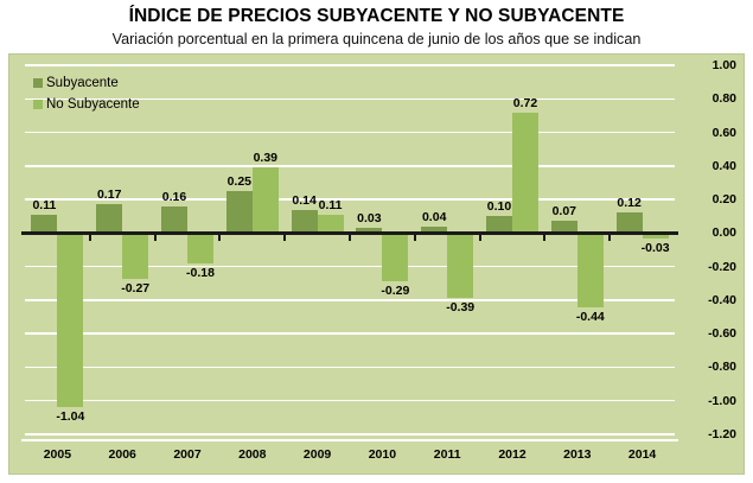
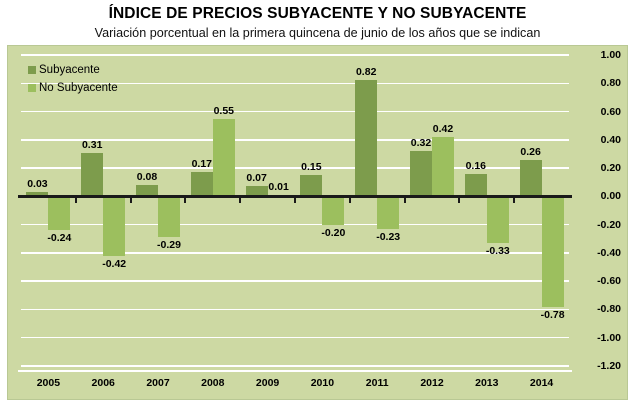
Subyacente/2005: 0.11 -> 0.03
No Subyacente/2005: -1.04 -> -0.24
Subyacente/2006: 0.17 -> 0.31
No Subyacente/2006: -0.27 -> -0.42
Subyacente/2007: 0.16 -> 0.08
No Subyacente/2007: -0.18 -> -0.29
Subyacente/2008: 0.25 -> 0.17
No Subyacente/2008: 0.39 -> 0.55
Subyacente/2009: 0.14 -> 0.07
No Subyacente/2009: 0.11 -> 0.01
Subyacente/2010: 0.03 -> 0.15
No Subyacente/2010: -0.29 -> -0.20
Subyacente/2011: 0.04 -> 0.82
No Subyacente/2011: -0.39 -> -0.23
Subyacente/2012: 0.10 -> 0.32
No Subyacente/2012: 0.72 -> 0.42
Subyacente/2013: 0.07 -> 0.16
No Subyacente/2013: -0.44 -> -0.33
Subyacente/2014: 0.12 -> 0.26
No Subyacente/2014: -0.03 -> -0.78
